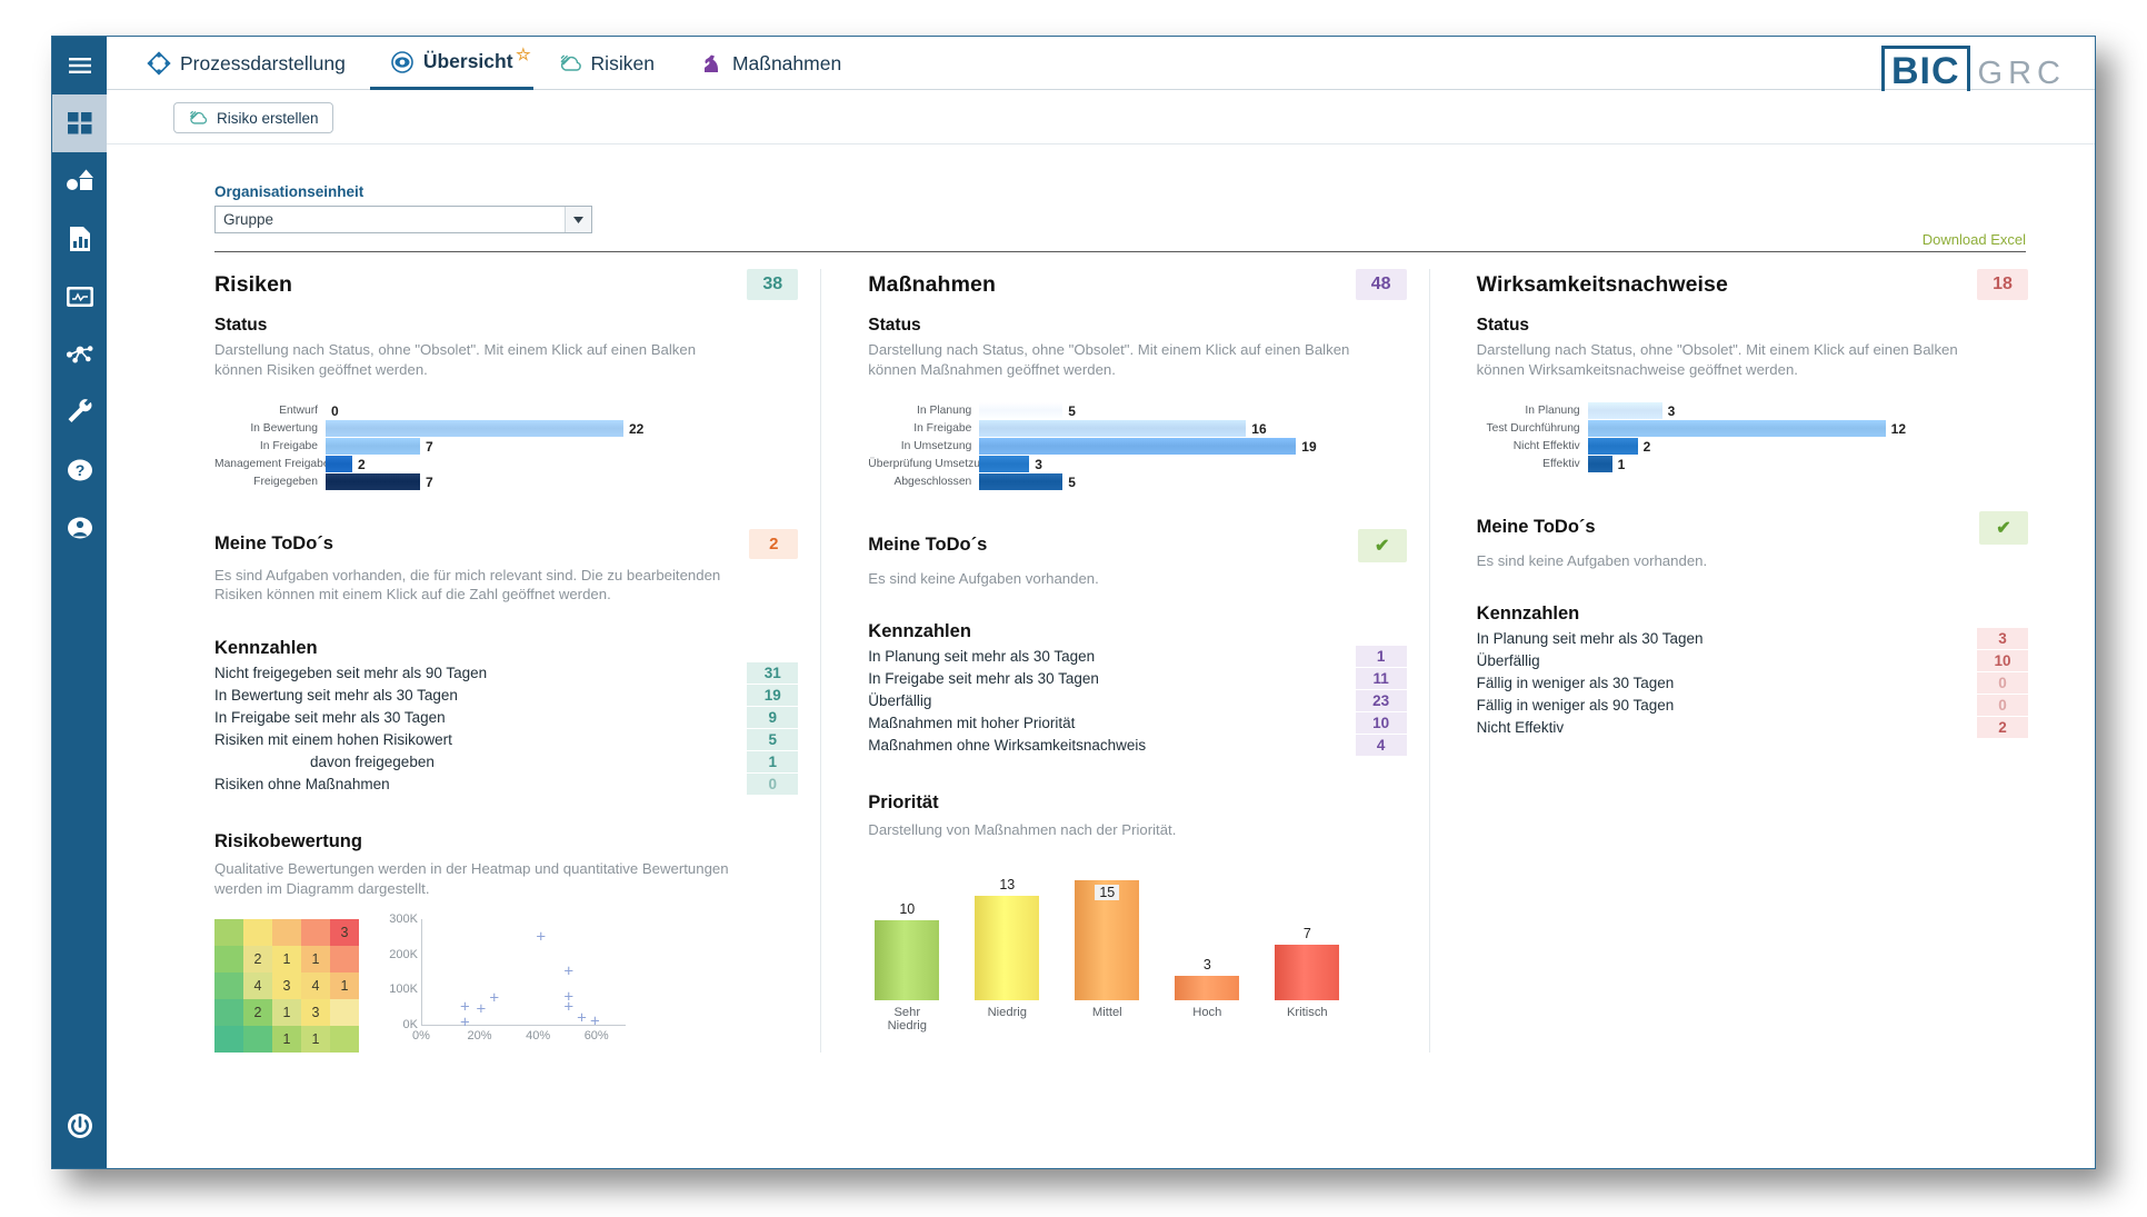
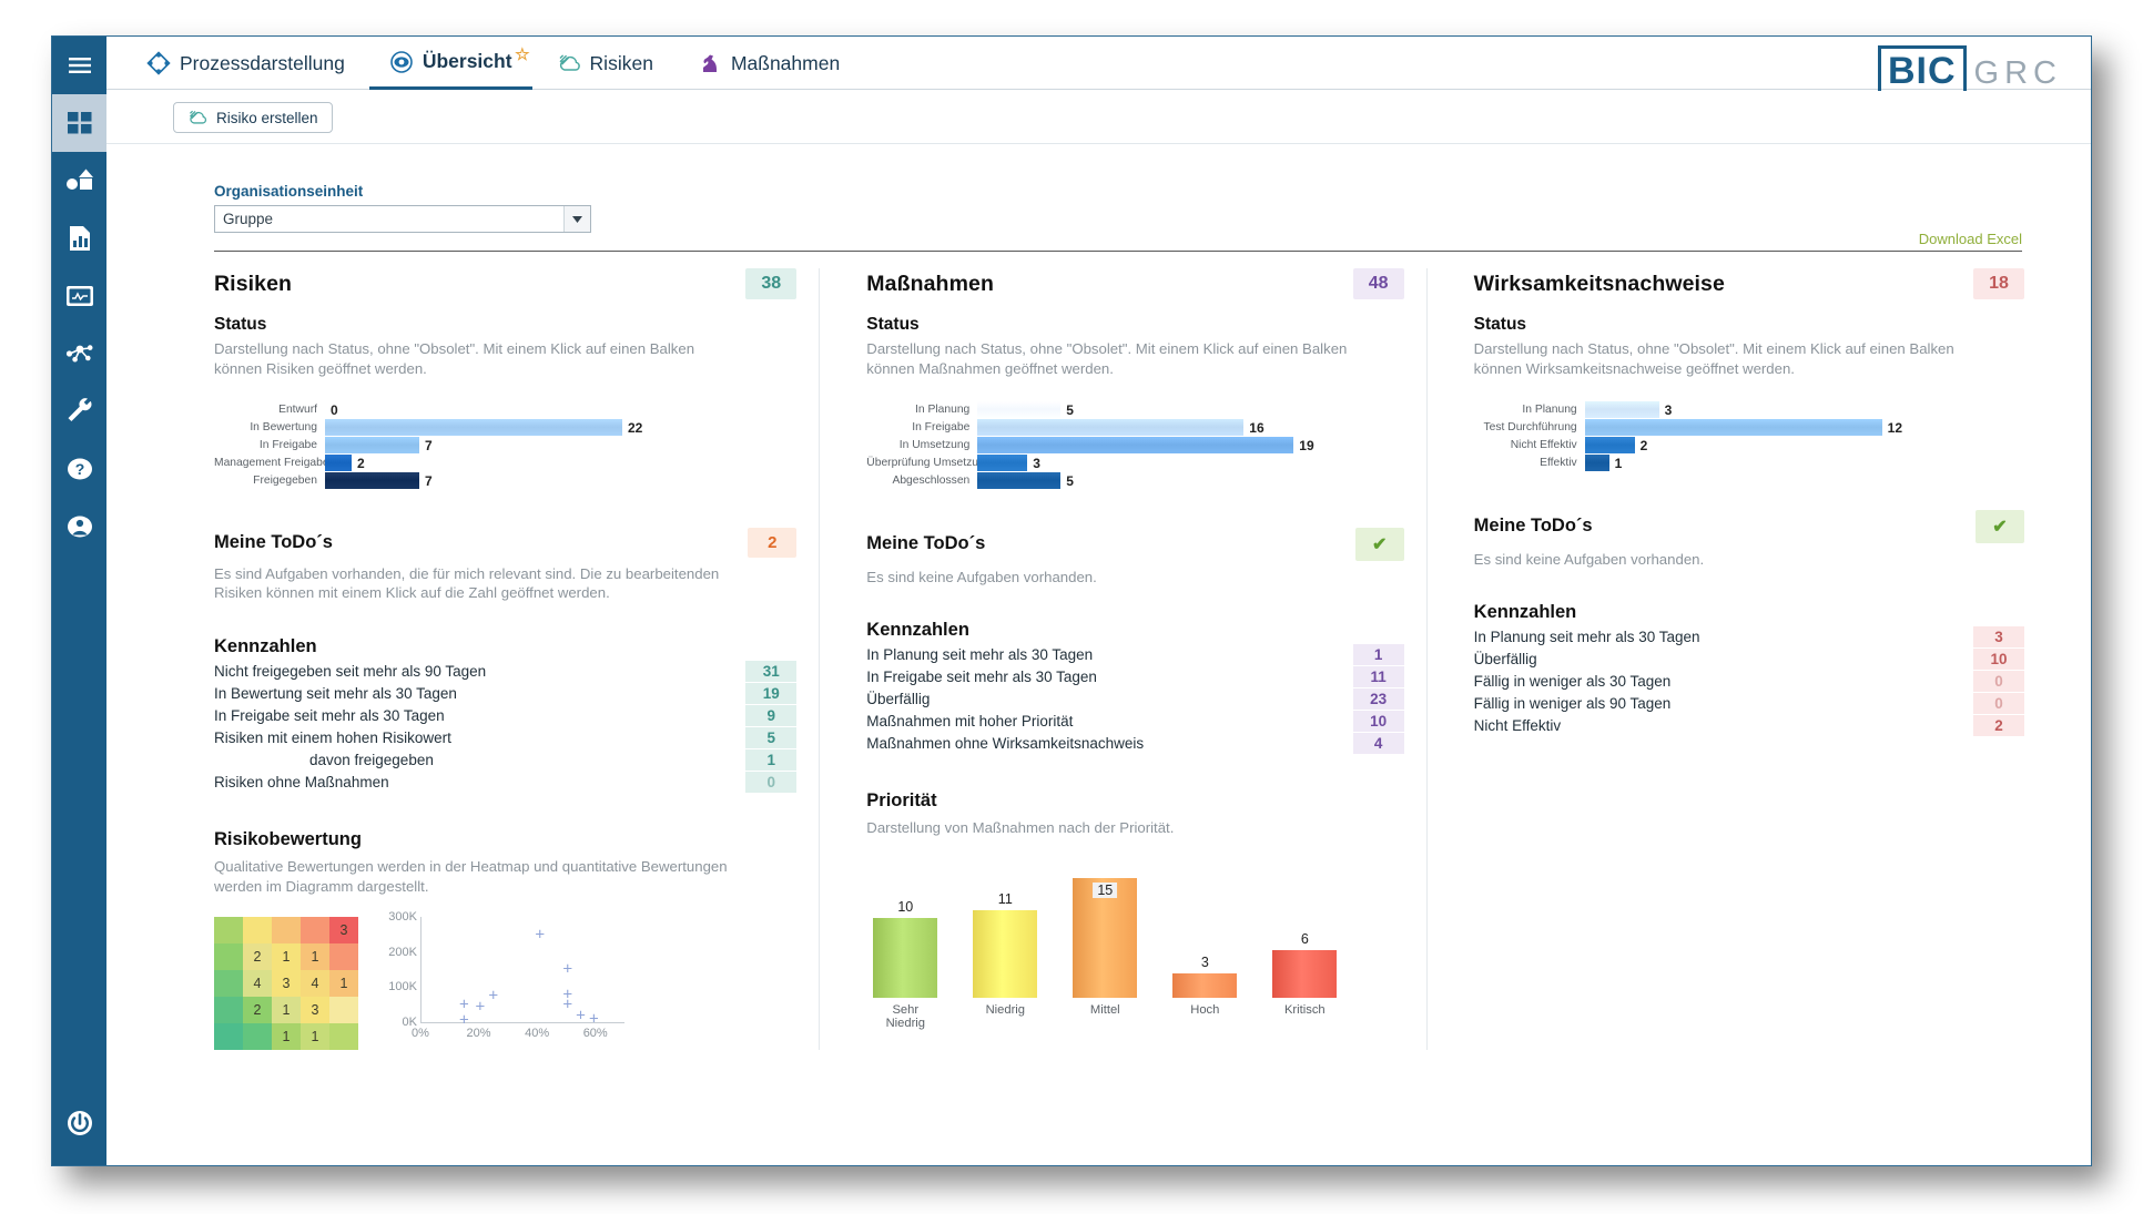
Priorität/Niedrig: 13 -> 11
Priorität/Kritisch: 7 -> 6
